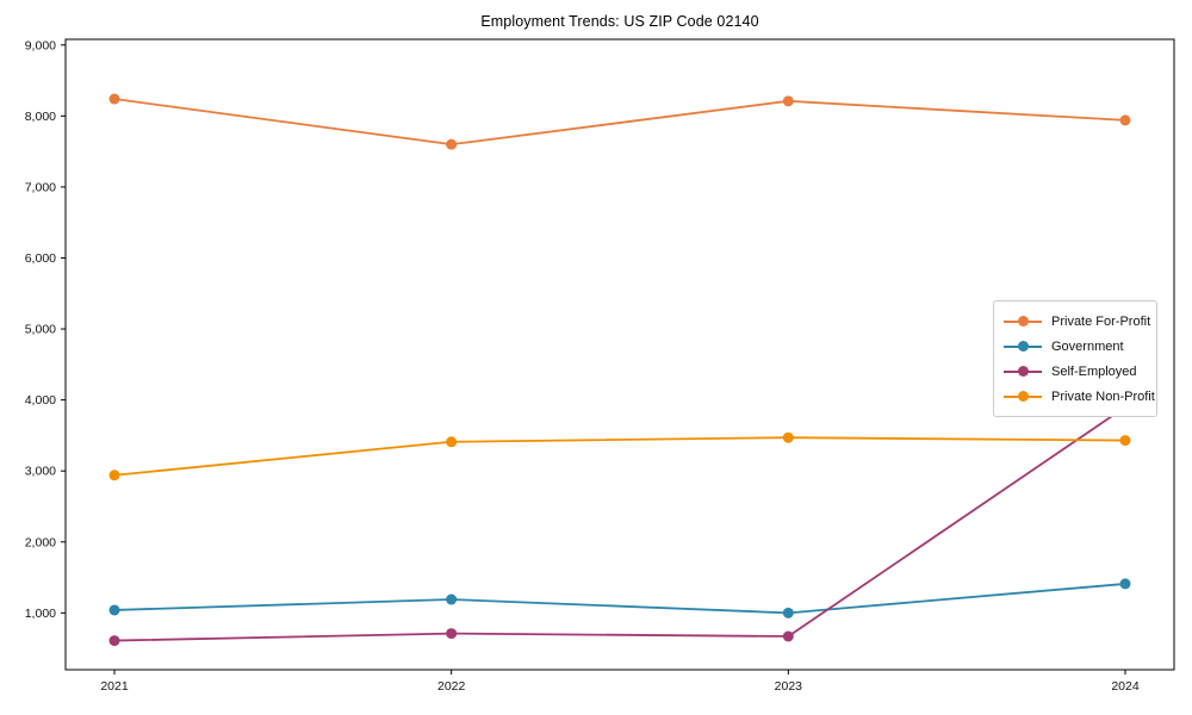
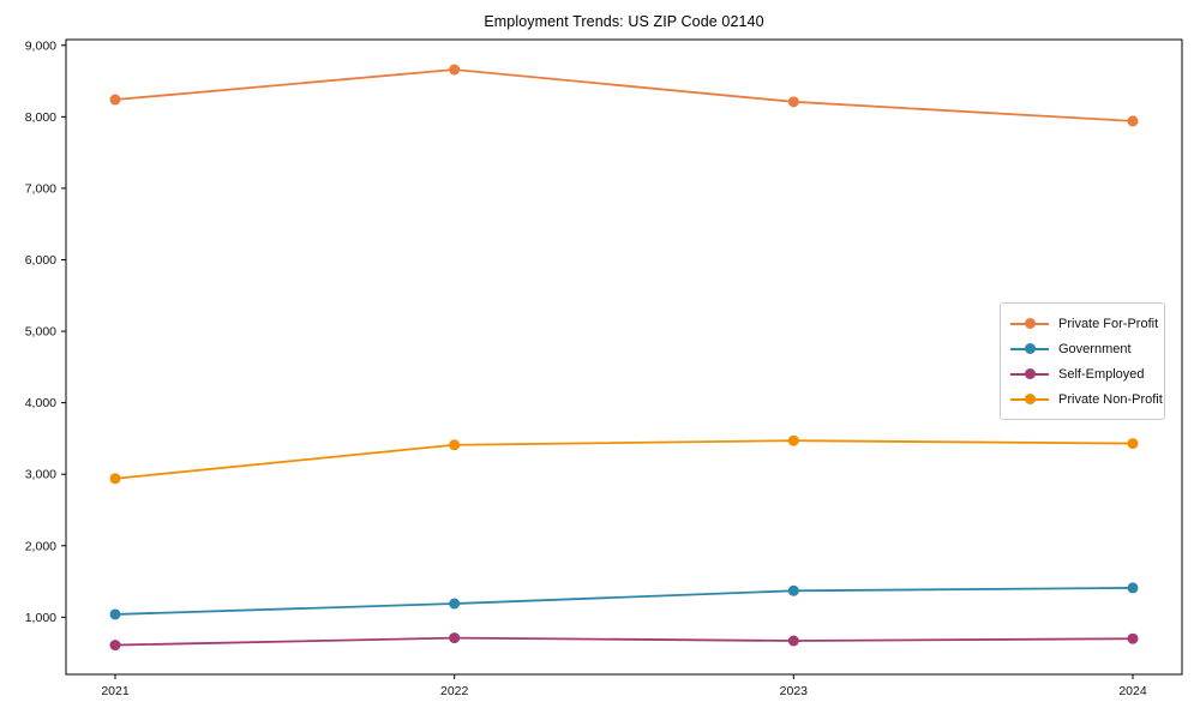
Private For-Profit/2022: 7600 -> 8700
Government/2023: 1000 -> 1400
Self-Employed/2024: 3900 -> 700
